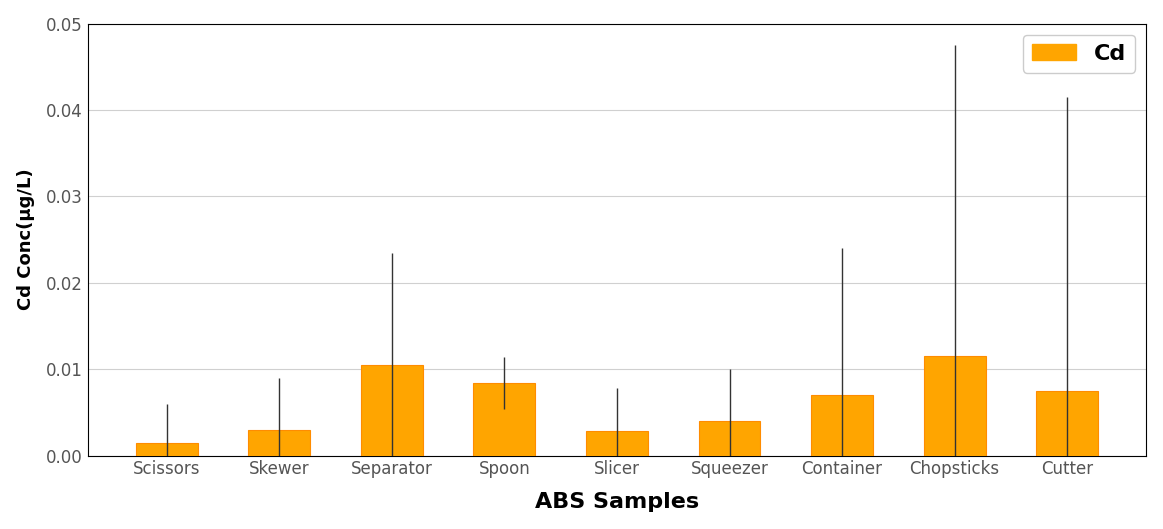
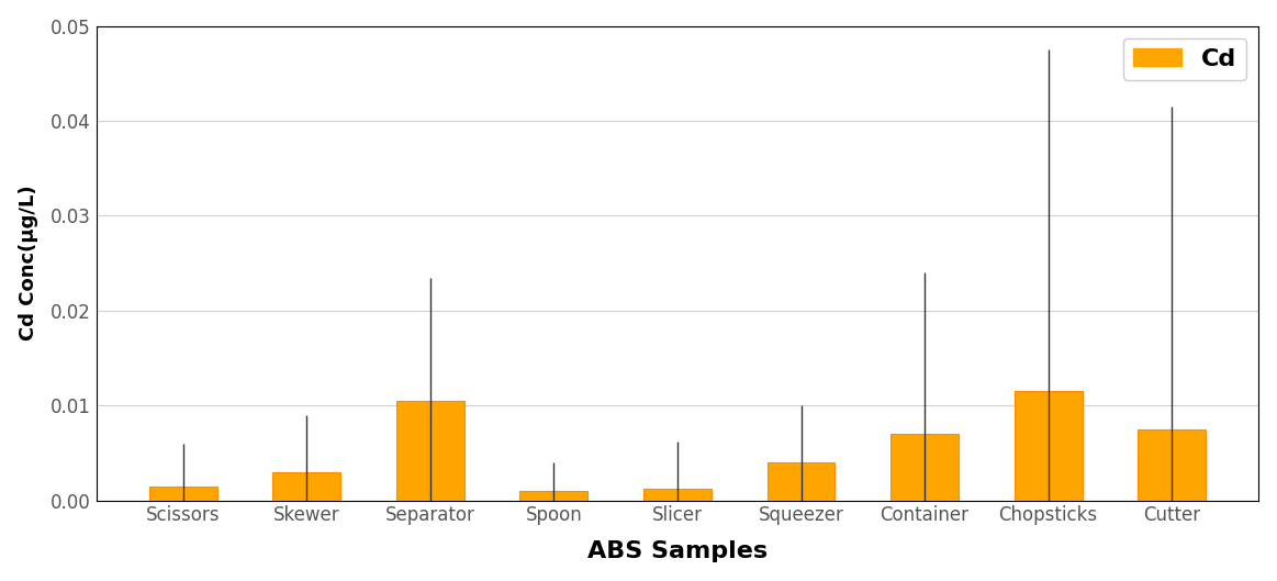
Spoon: 0.0084 -> 0.0010
Slicer: 0.0028 -> 0.0012
